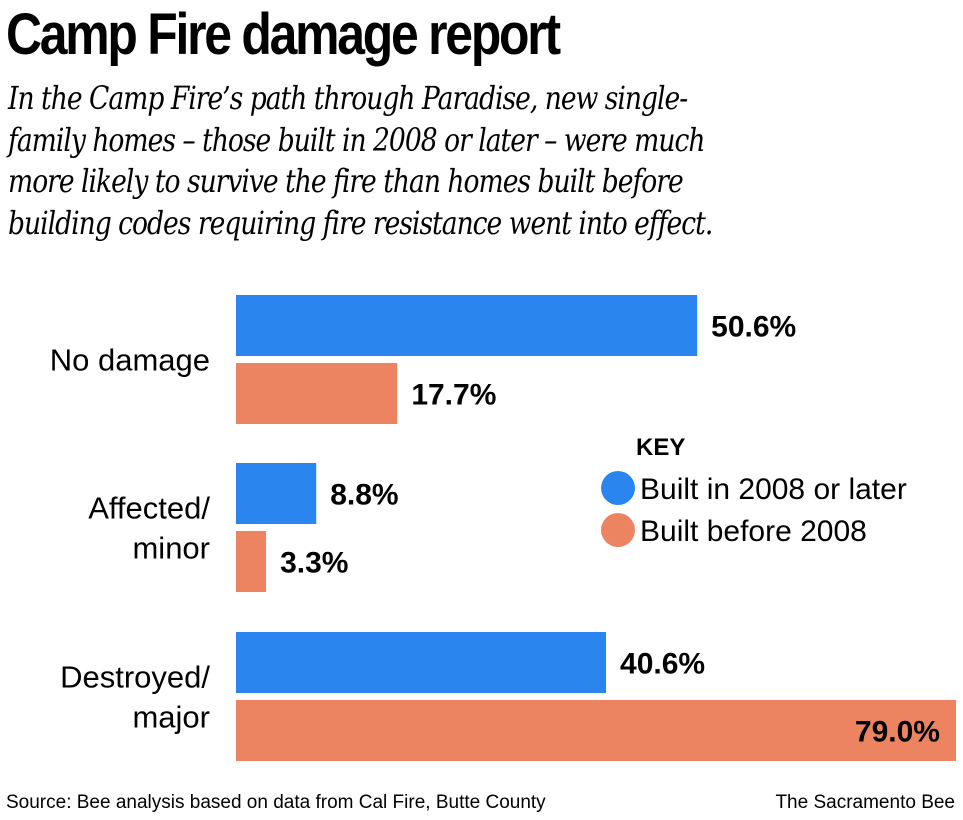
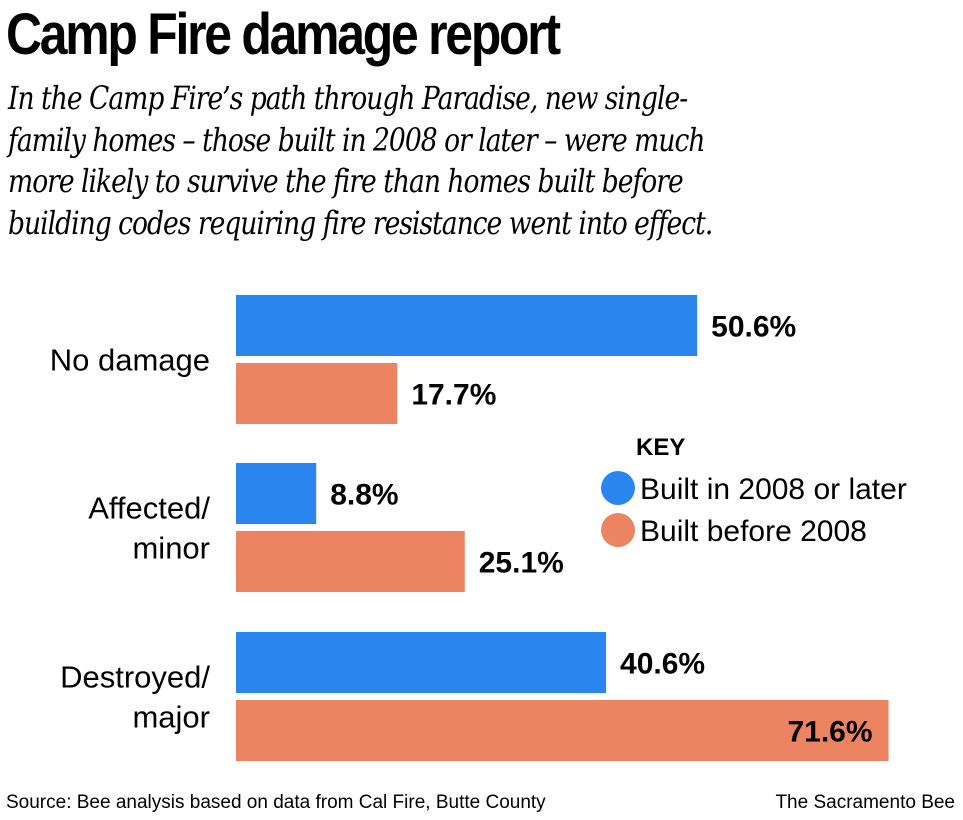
Built before 2008/Affected/ minor: 3.3% -> 25.1%
Built before 2008/Destroyed/ major: 79.0% -> 71.6%
